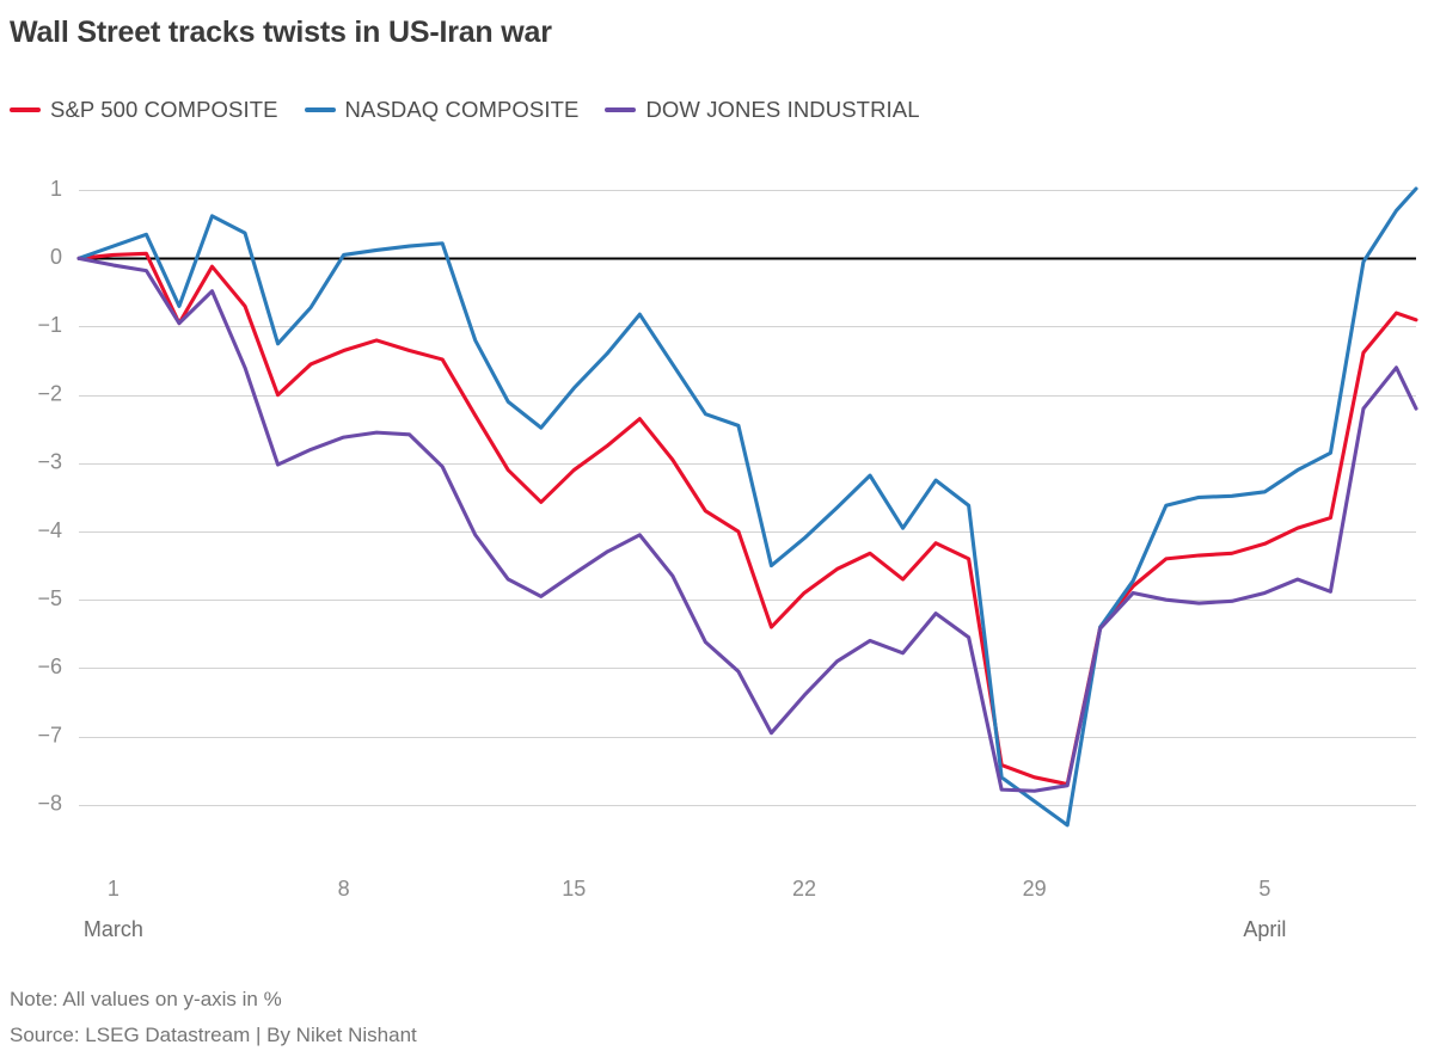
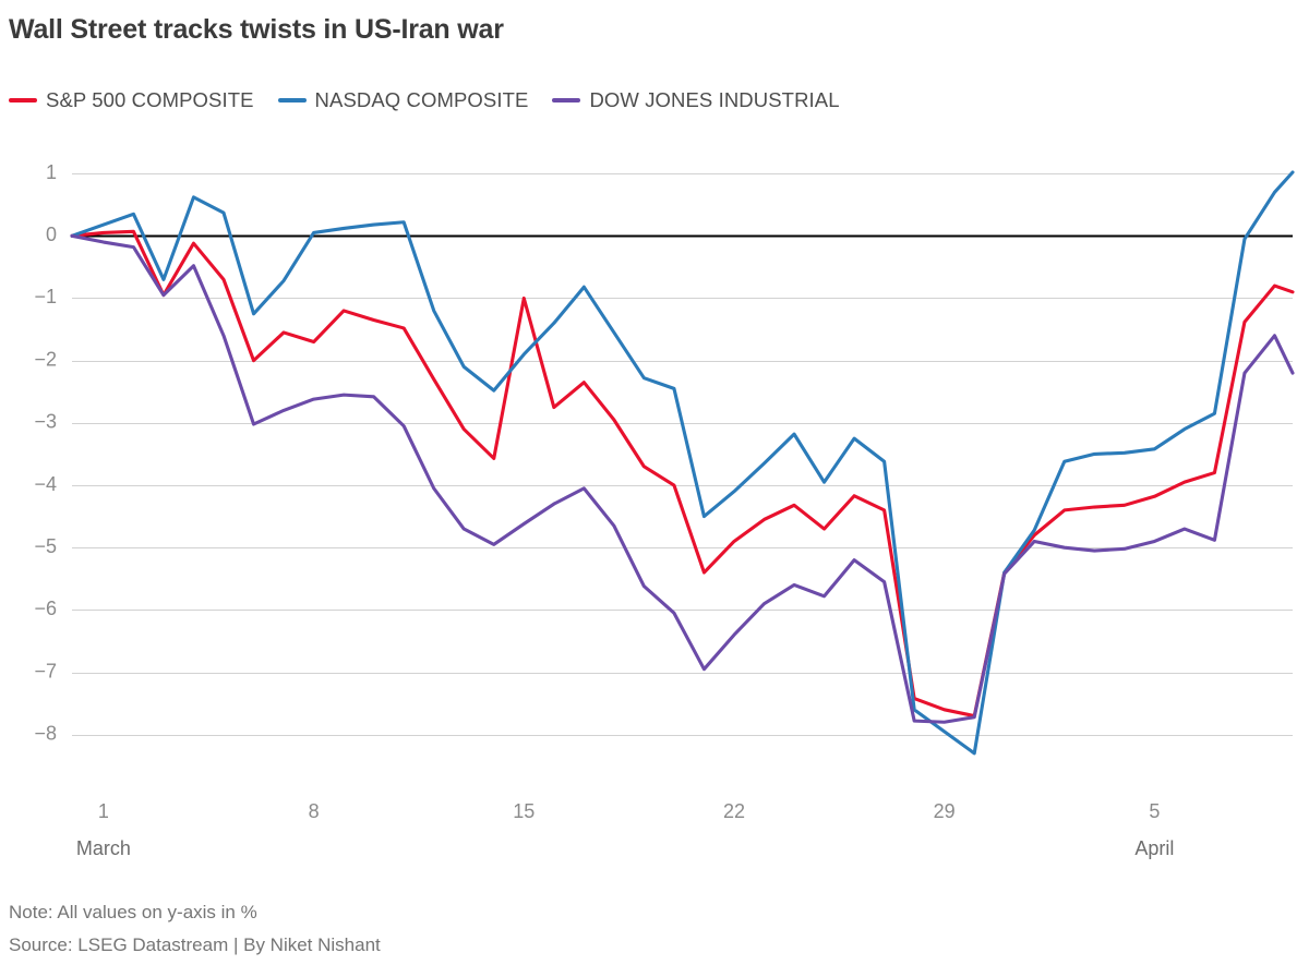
S&P 500 COMPOSITE/8: -1.4 -> -1.7
S&P 500 COMPOSITE/15: -3.1 -> -1.0
